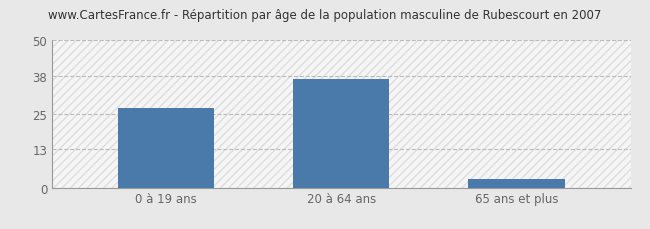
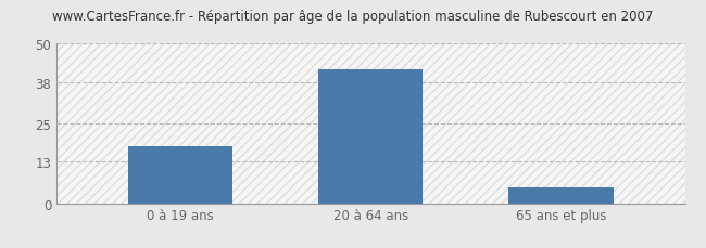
0 à 19 ans: 27 -> 18
20 à 64 ans: 37 -> 42
65 ans et plus: 3 -> 5
